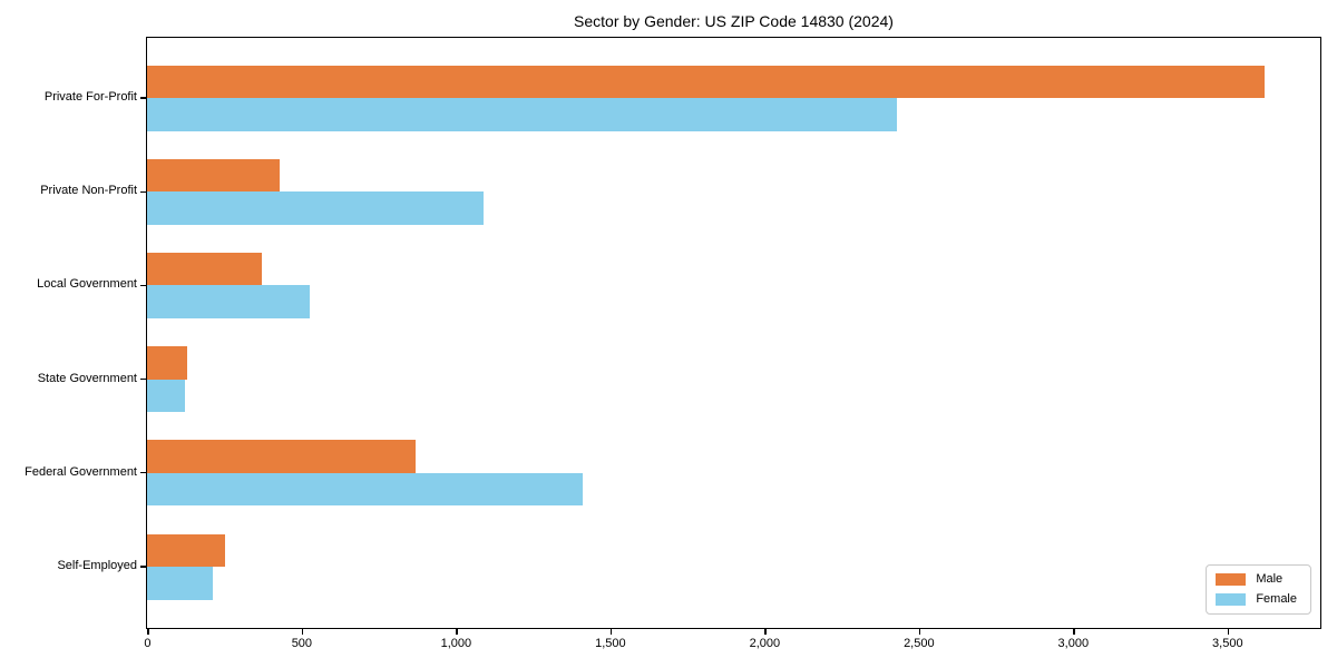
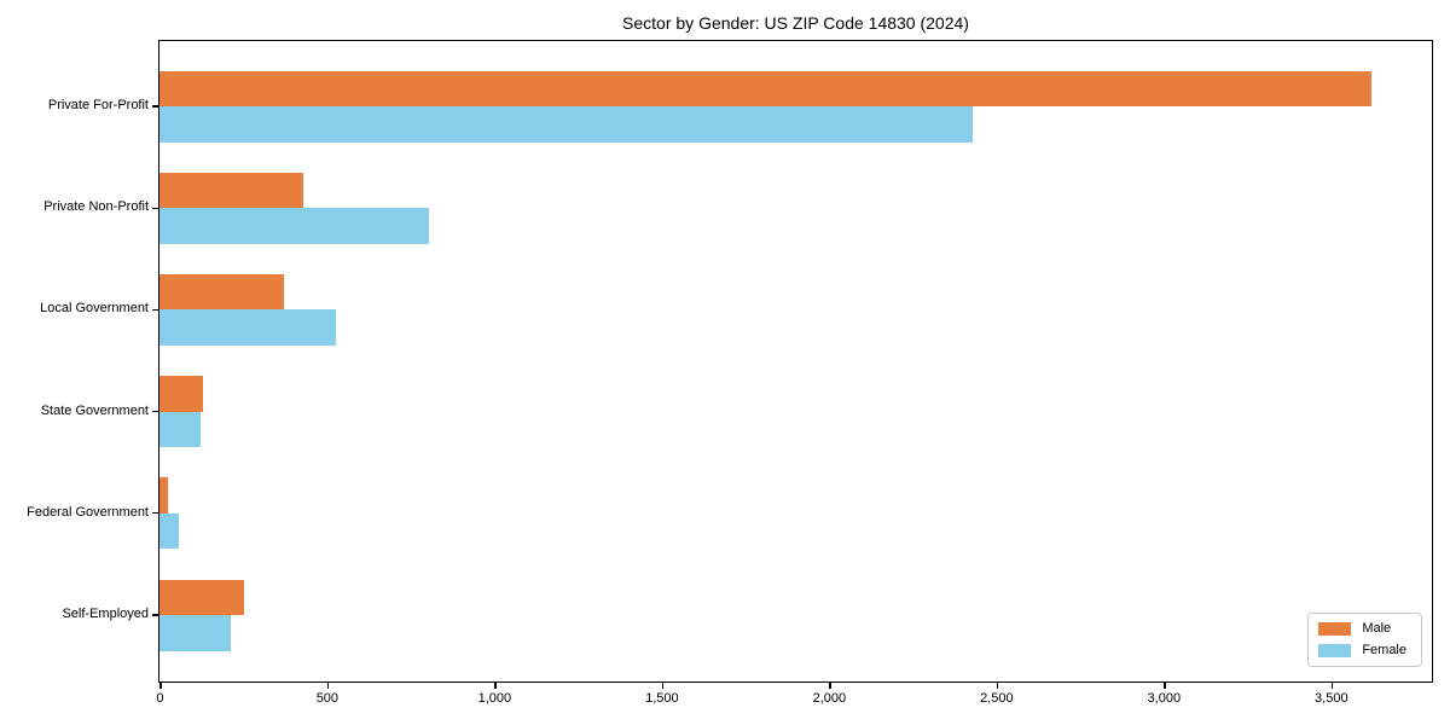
Female/Private Non-Profit: 1090 -> 800
Male/Federal Government: 870 -> 20
Female/Federal Government: 1410 -> 60
